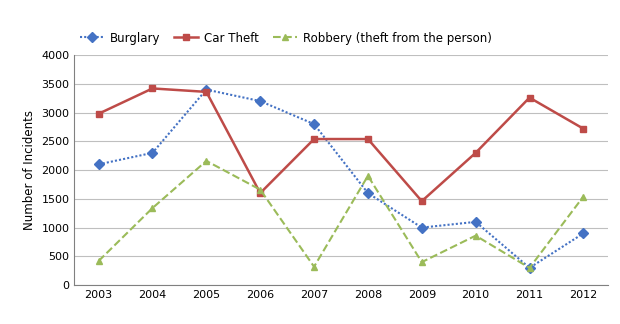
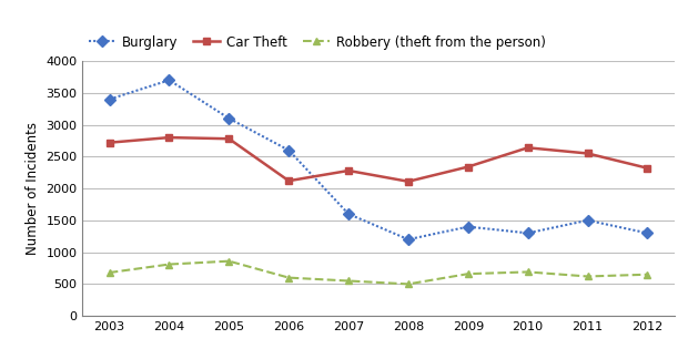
Burglary/2003: 2100 -> 3400
Car Theft/2003: 2980 -> 2720
Robbery (theft from the person)/2003: 420 -> 680
Burglary/2004: 2300 -> 3700
Car Theft/2004: 3420 -> 2800
Robbery (theft from the person)/2004: 1340 -> 810
Burglary/2005: 3400 -> 3100
Car Theft/2005: 3360 -> 2780
Robbery (theft from the person)/2005: 2160 -> 860
Burglary/2006: 3200 -> 2600
Car Theft/2006: 1600 -> 2120
Robbery (theft from the person)/2006: 1660 -> 600
Burglary/2007: 2800 -> 1600
Car Theft/2007: 2540 -> 2280
Robbery (theft from the person)/2007: 320 -> 550
Burglary/2008: 1600 -> 1200
Car Theft/2008: 2540 -> 2110
Robbery (theft from the person)/2008: 1900 -> 500
Burglary/2009: 1000 -> 1400
Car Theft/2009: 1460 -> 2340
Robbery (theft from the person)/2009: 400 -> 660
Burglary/2010: 1100 -> 1300
Car Theft/2010: 2300 -> 2640
Robbery (theft from the person)/2010: 860 -> 690
Burglary/2011: 300 -> 1500
Car Theft/2011: 3260 -> 2550
Robbery (theft from the person)/2011: 300 -> 620
Burglary/2012: 900 -> 1300
Car Theft/2012: 2720 -> 2320
Robbery (theft from the person)/2012: 1540 -> 650
